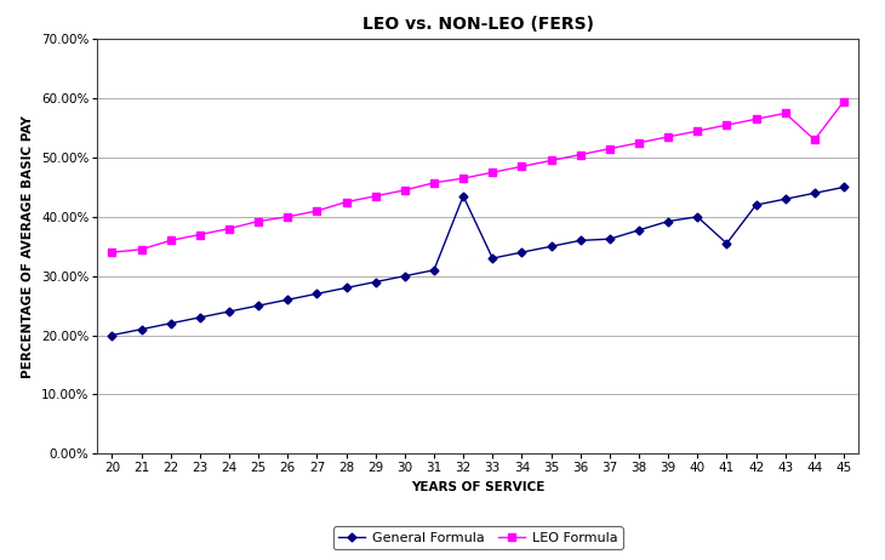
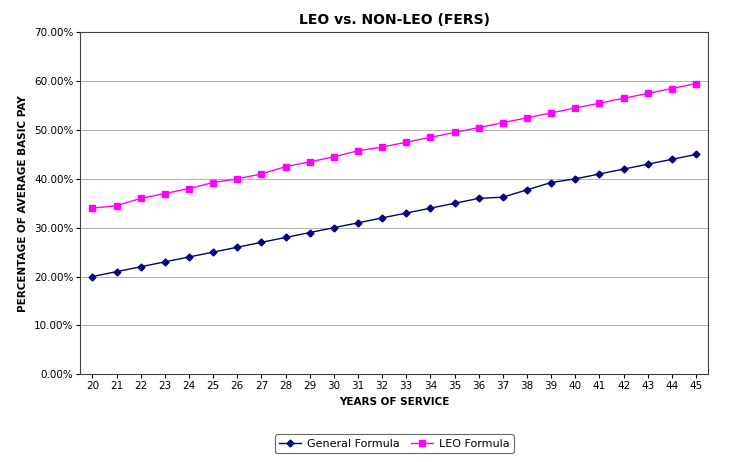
General Formula/32: 43.5% -> 32.0%
General Formula/41: 35.5% -> 41.0%
LEO Formula/44: 53.0% -> 58.5%
